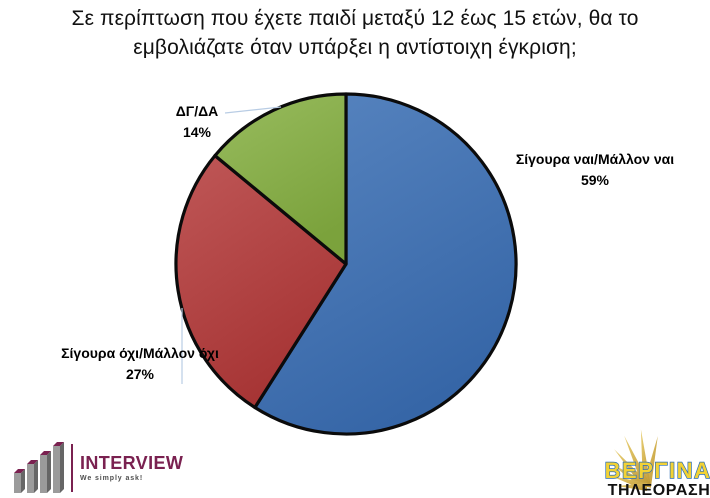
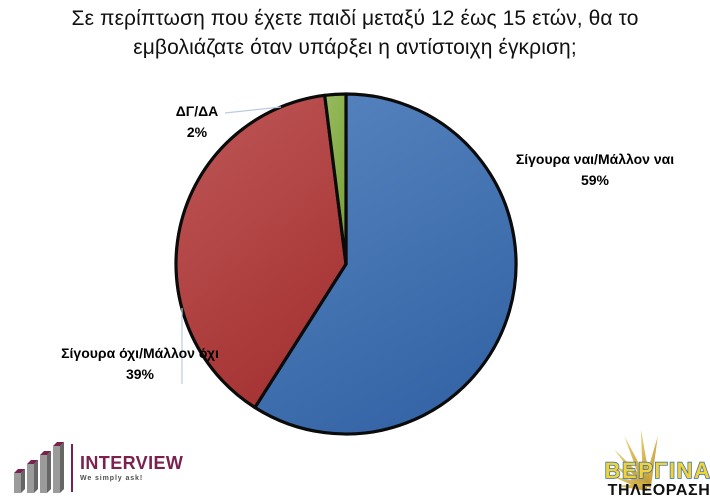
Σίγουρα όχι/Μάλλον όχι: 27% -> 39%
ΔΓ/ΔΑ: 14% -> 2%
